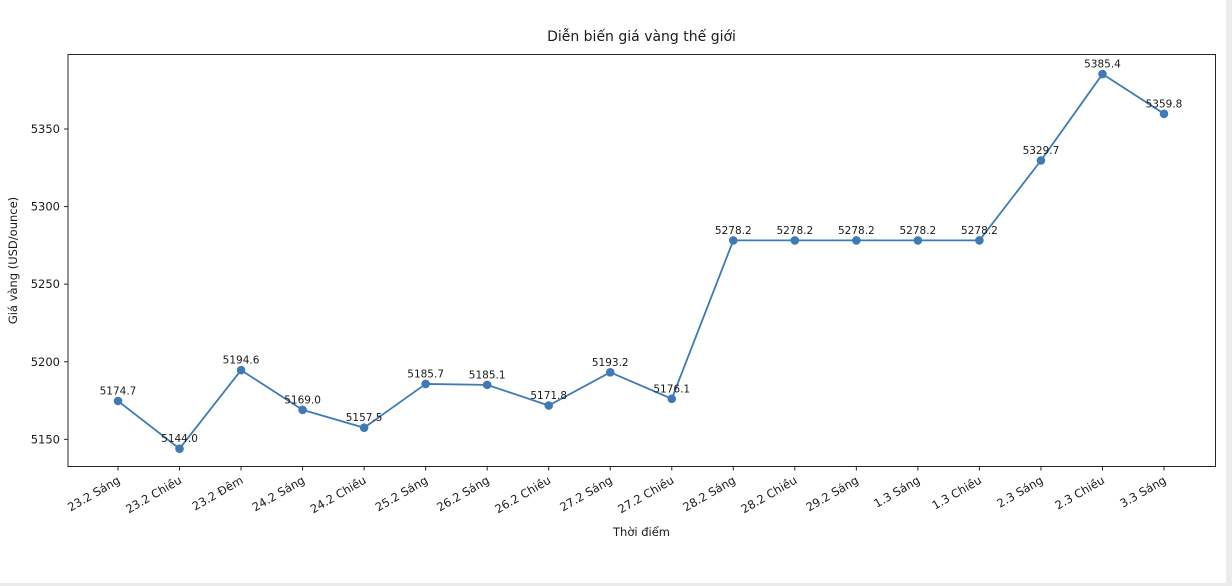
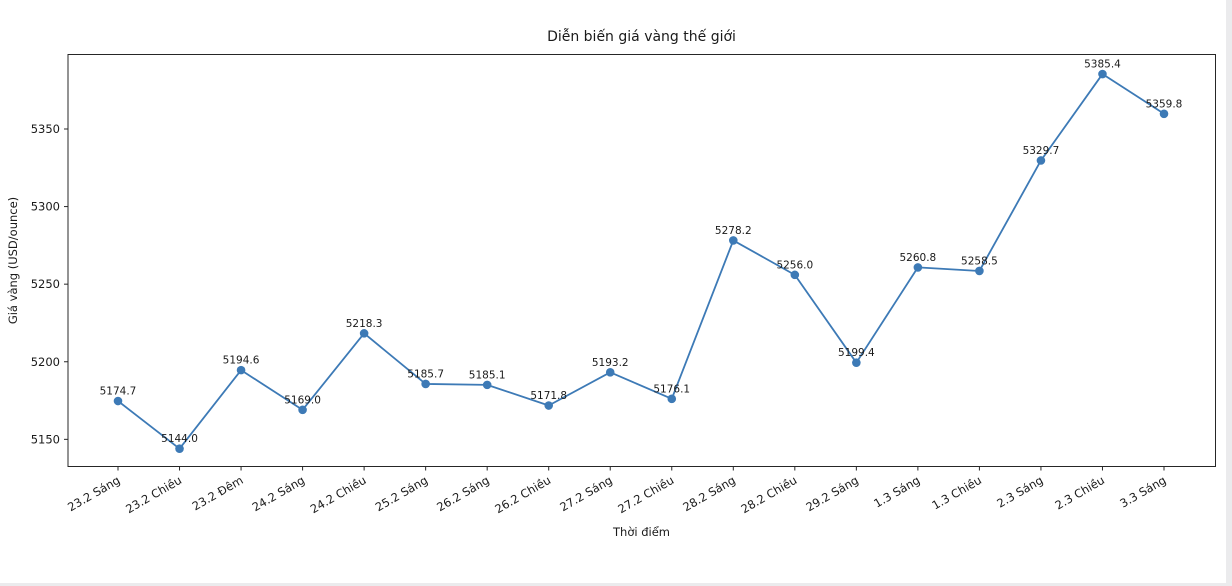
24.2 Chiều: 5157.5 -> 5218.3
28.2 Chiều: 5278.2 -> 5256.0
29.2 Sáng: 5278.2 -> 5199.4
1.3 Sáng: 5278.2 -> 5260.8
1.3 Chiều: 5278.2 -> 5258.5
